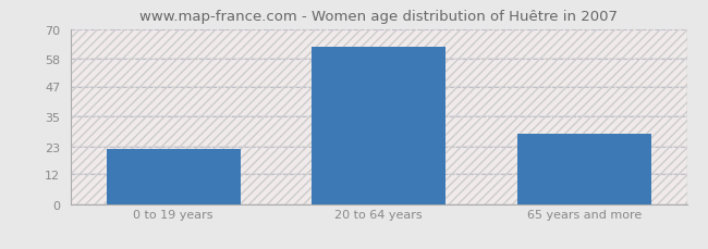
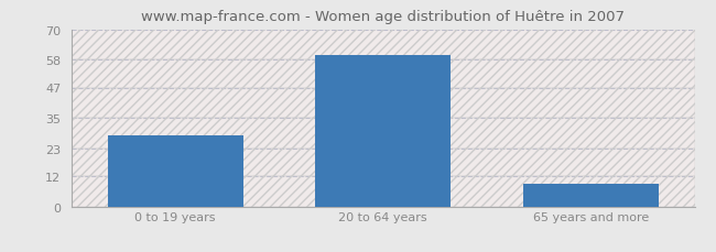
0 to 19 years: 22 -> 28
20 to 64 years: 63 -> 60
65 years and more: 28 -> 9
